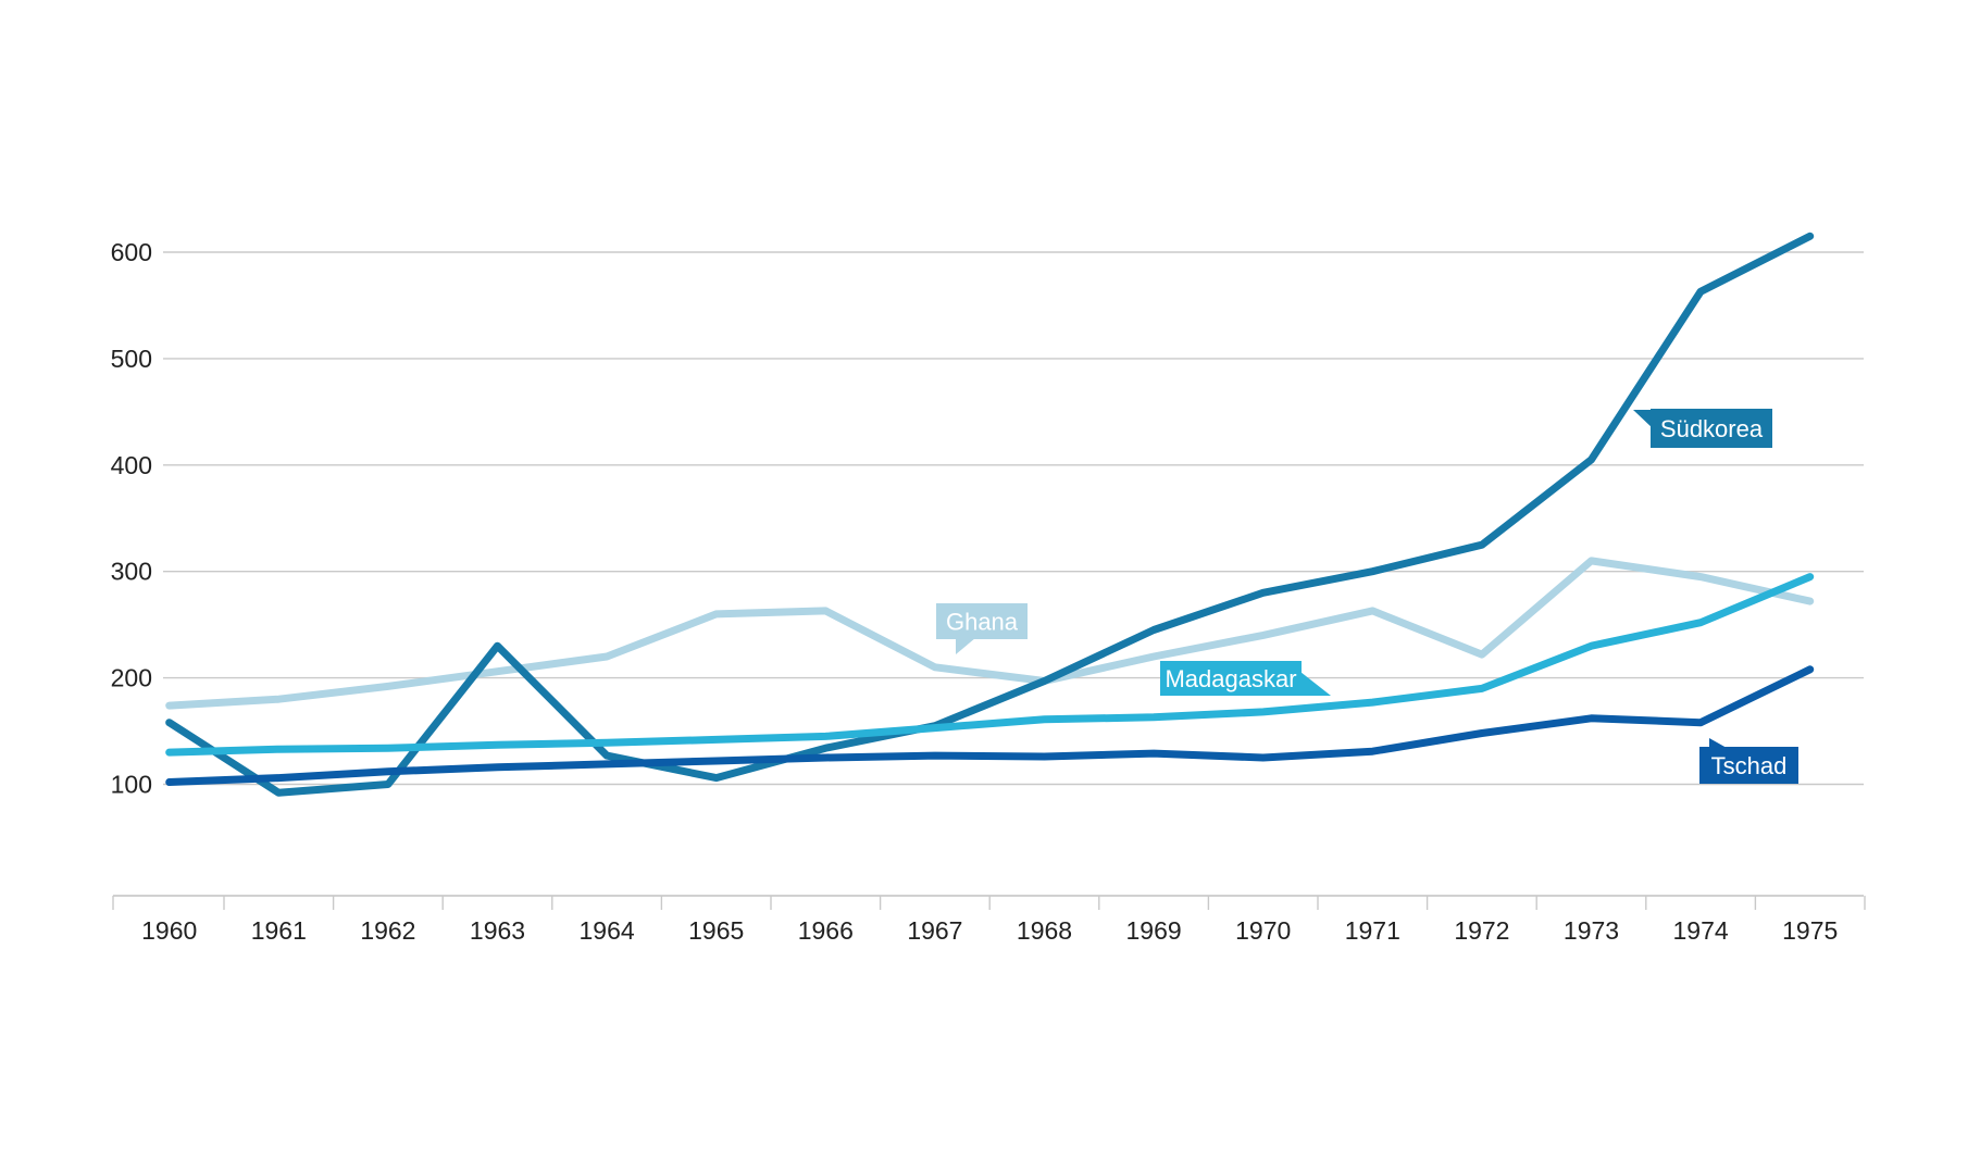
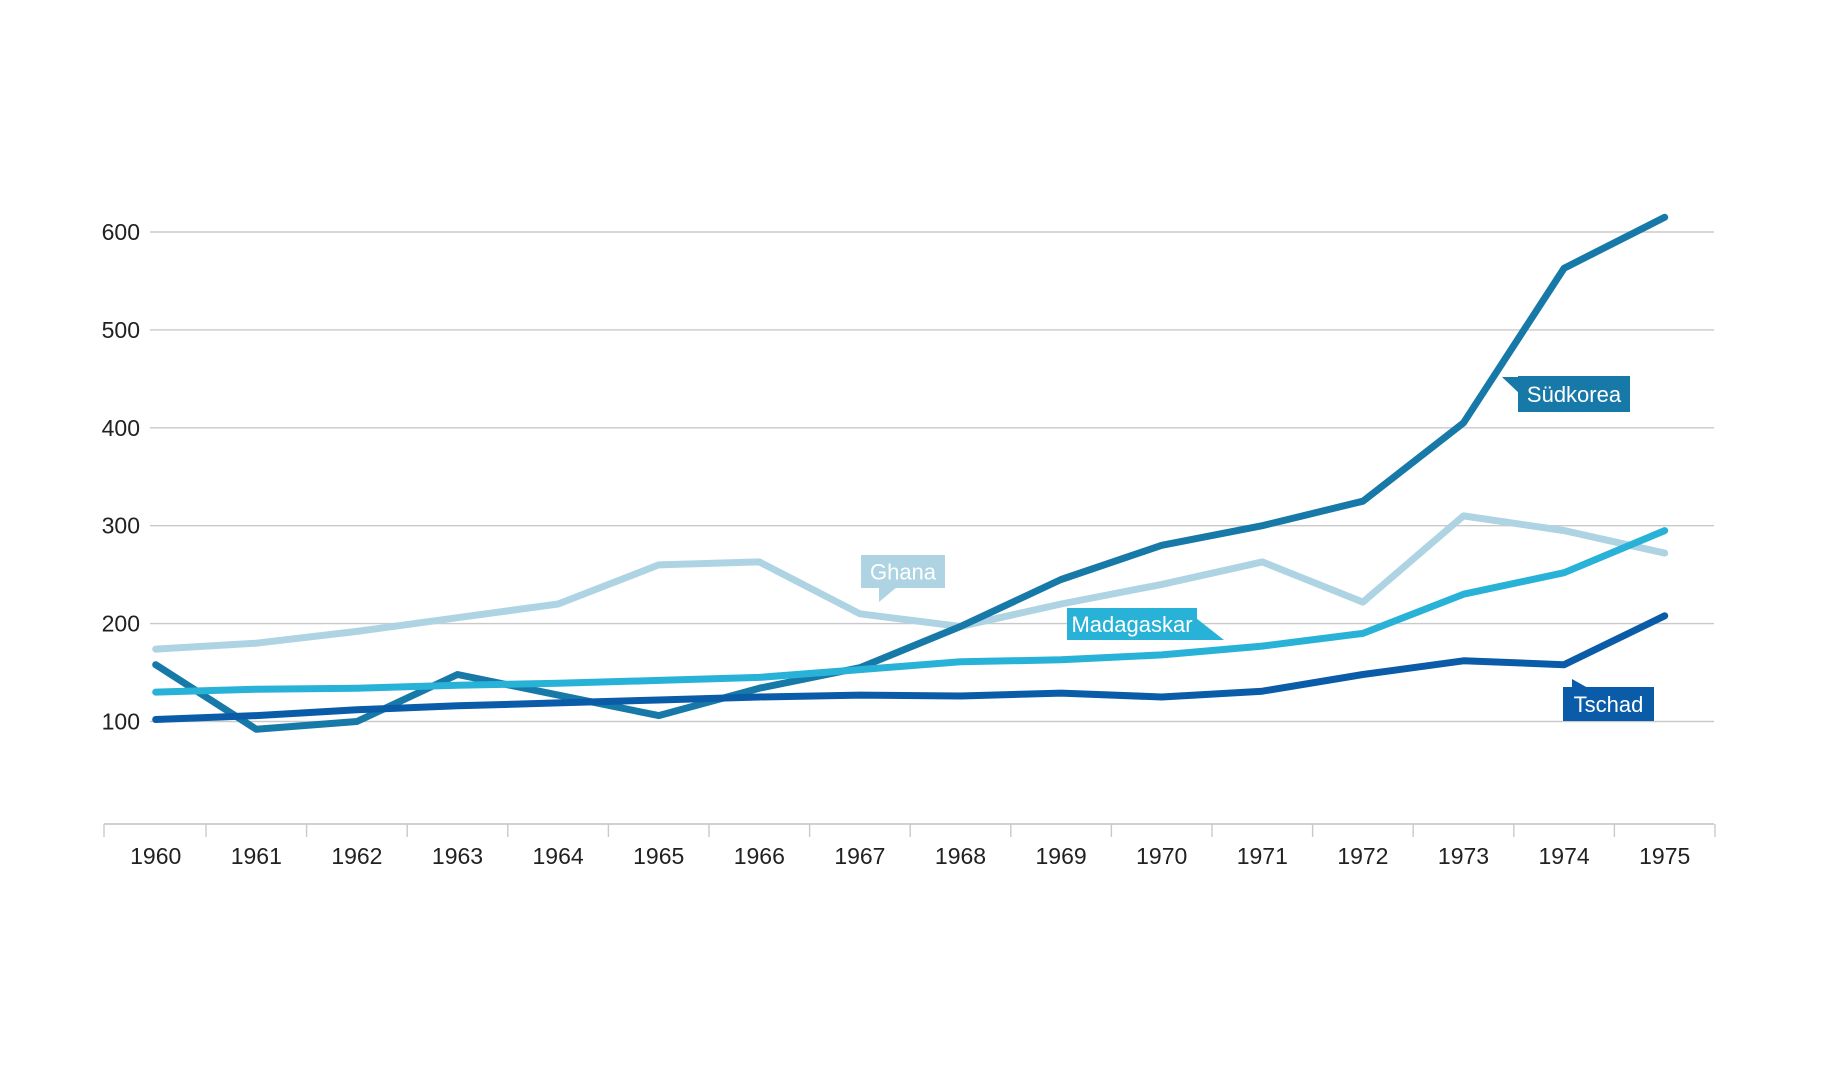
Südkorea/1963: 230 -> 150
